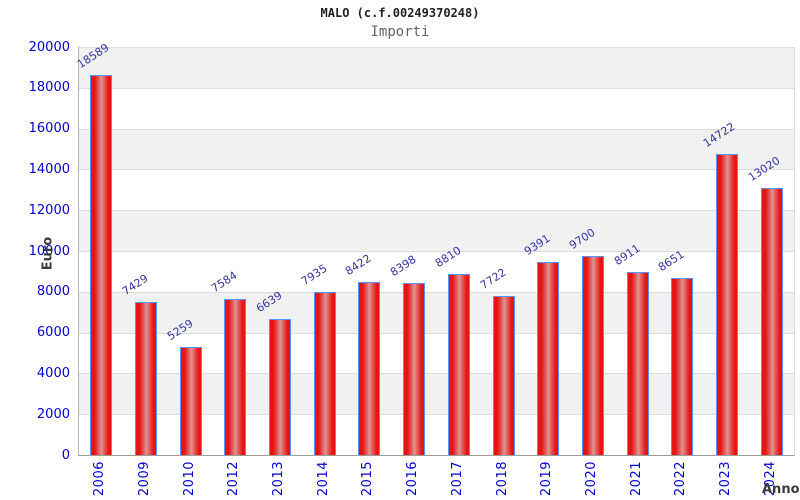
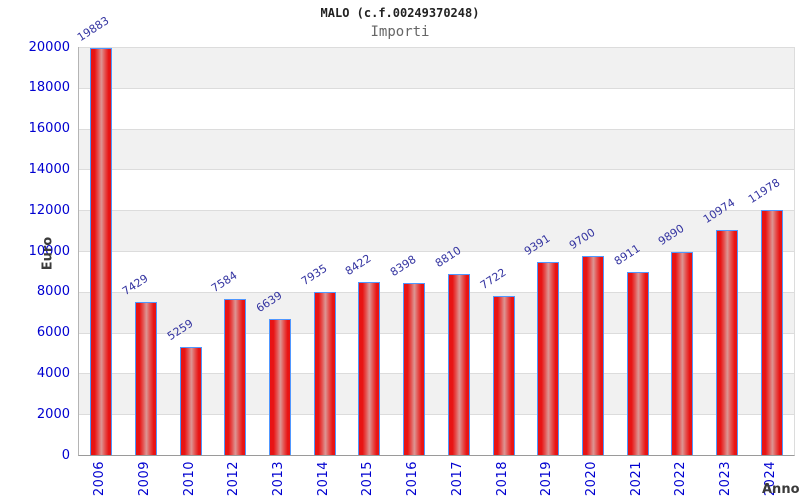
2006: 18589 -> 19883
2022: 8651 -> 9890
2023: 14722 -> 10974
2024: 13020 -> 11978
